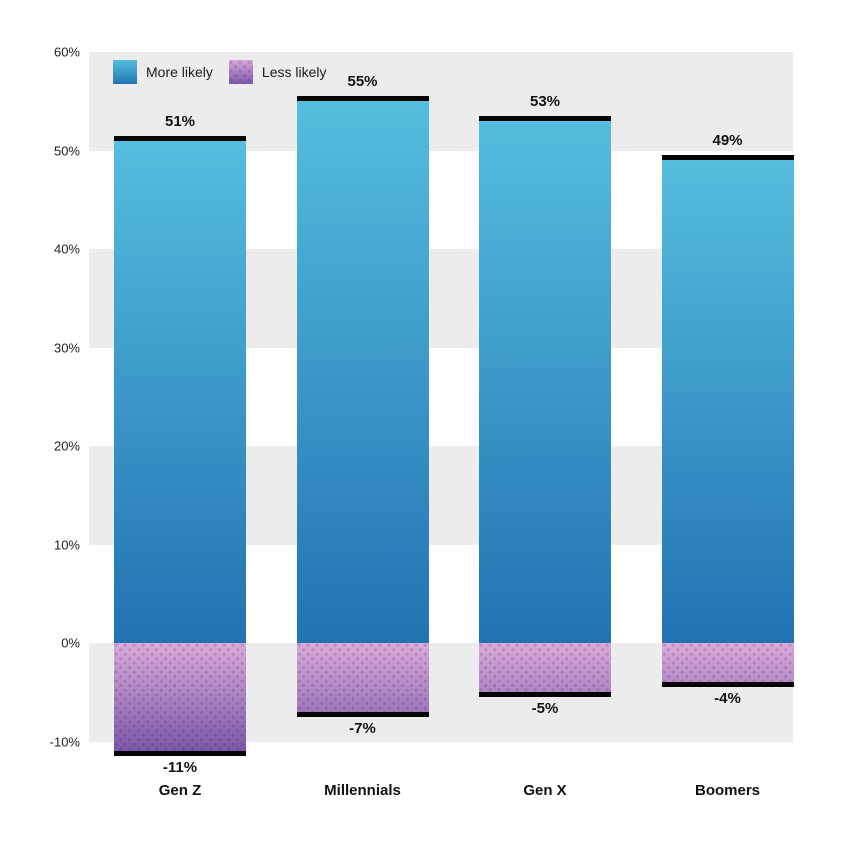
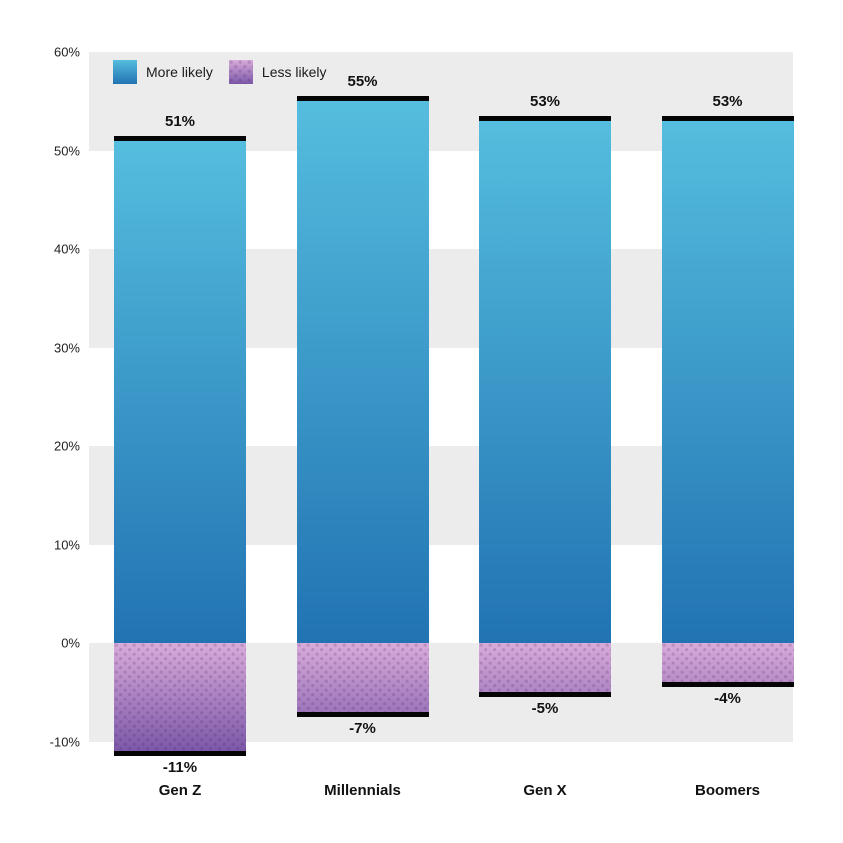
More likely/Boomers: 49% -> 53%
